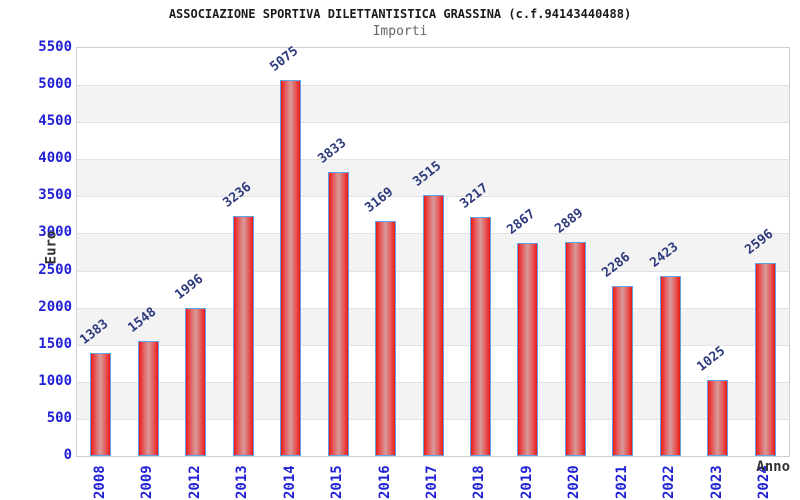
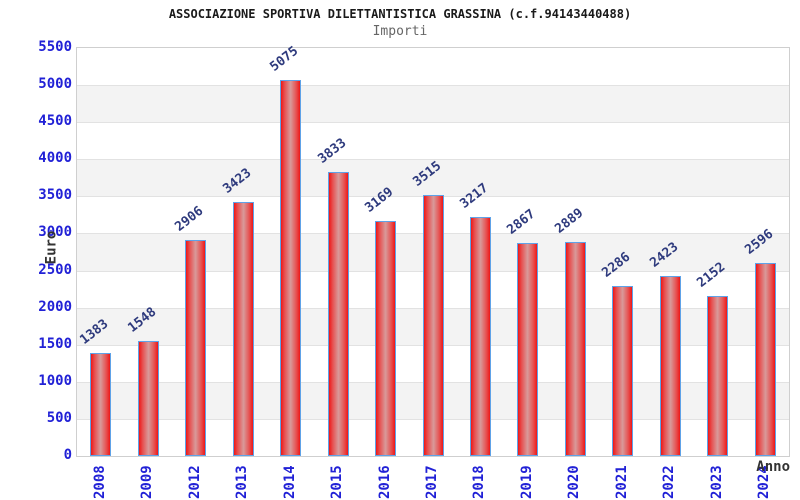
2012: 1996 -> 2906
2013: 3236 -> 3423
2023: 1025 -> 2152
